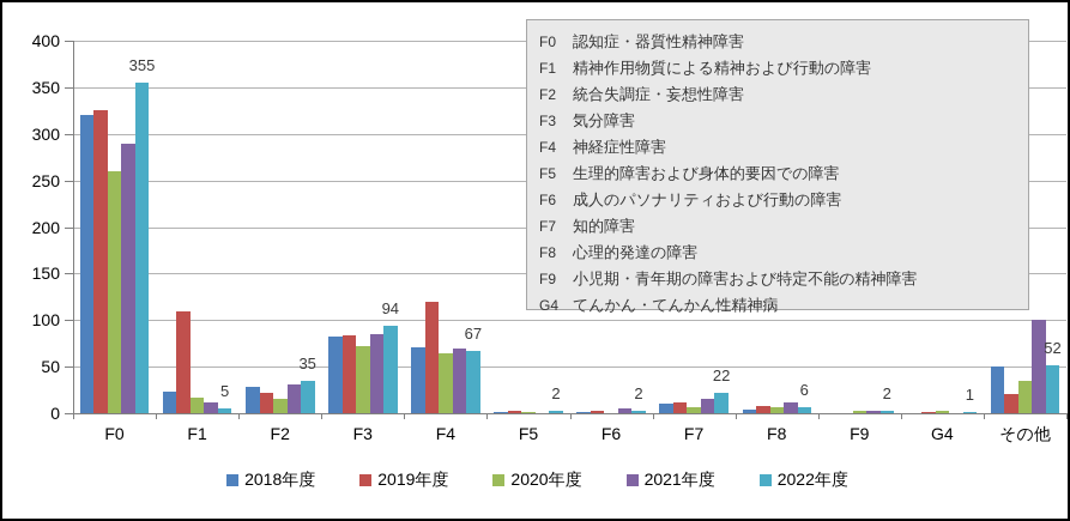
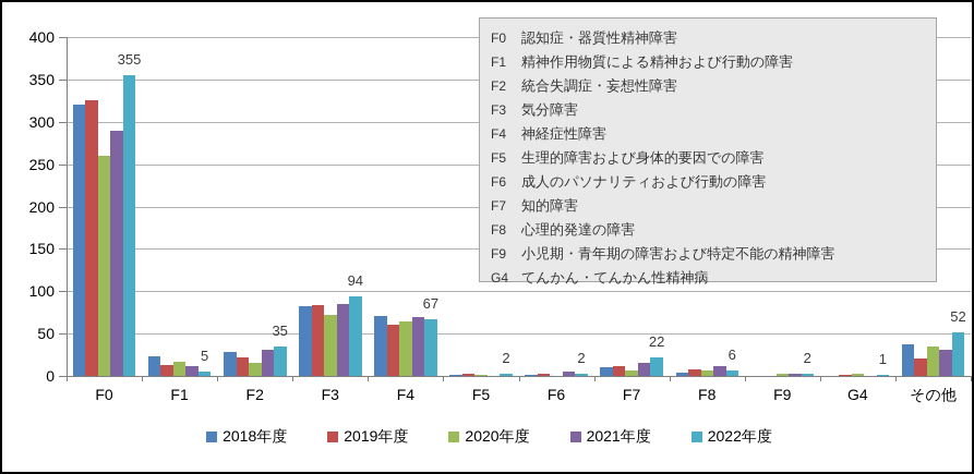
2019年度/F1: 110 -> 10
2019年度/F4: 120 -> 60
2018年度/その他: 50 -> 40
2021年度/その他: 100 -> 30
